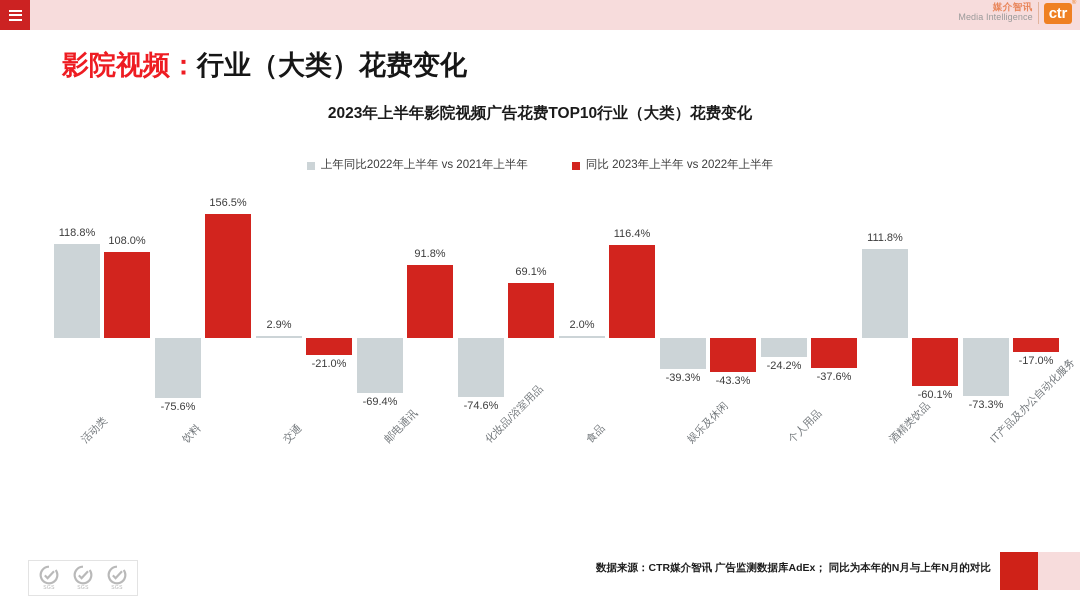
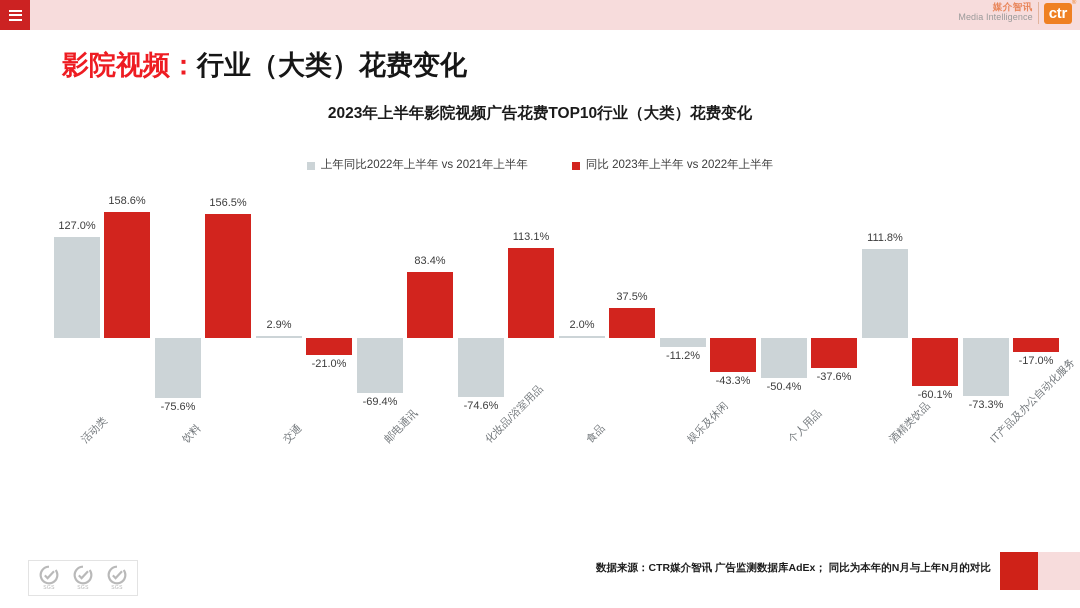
上年同比2022年上半年 vs 2021年上半年/活动类: 118.8% -> 127.0%
同比 2023年上半年 vs 2022年上半年/活动类: 108.0% -> 158.6%
同比 2023年上半年 vs 2022年上半年/邮电通讯: 91.8% -> 83.4%
同比 2023年上半年 vs 2022年上半年/化妆品/浴室用品: 69.1% -> 113.1%
同比 2023年上半年 vs 2022年上半年/食品: 116.4% -> 37.5%
上年同比2022年上半年 vs 2021年上半年/娱乐及休闲: -39.3% -> -11.2%
上年同比2022年上半年 vs 2021年上半年/个人用品: -24.2% -> -50.4%
